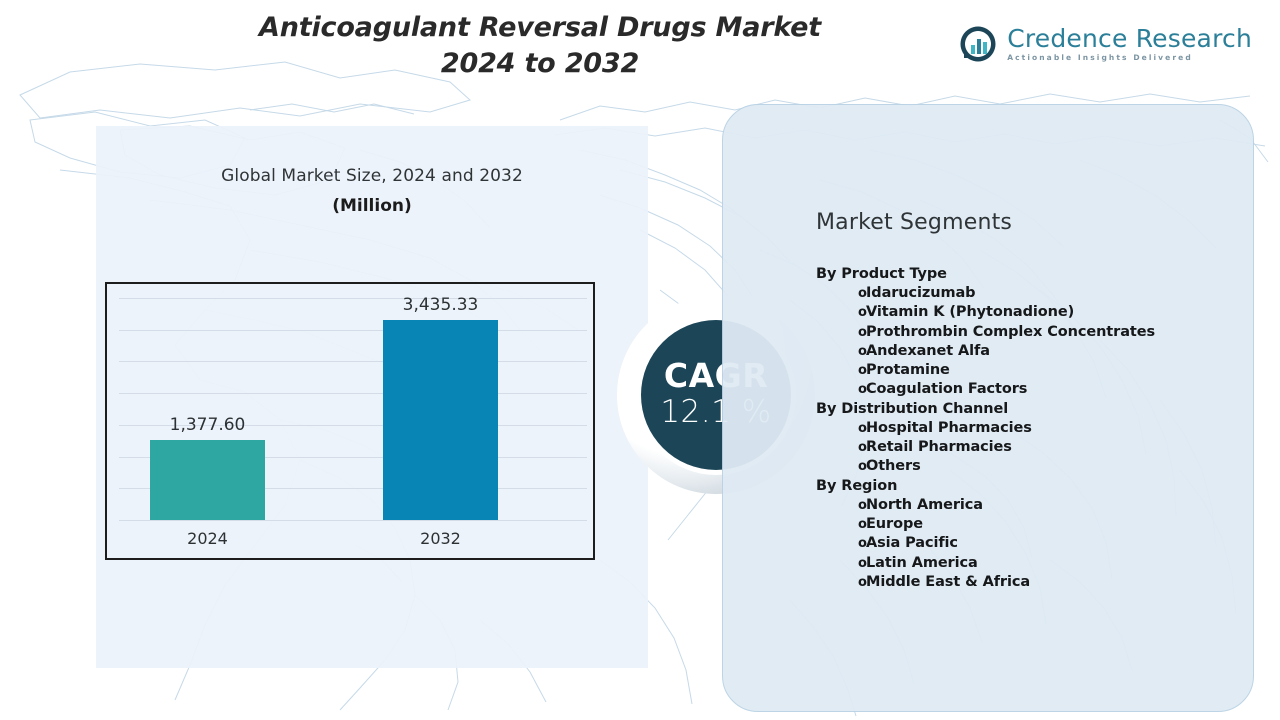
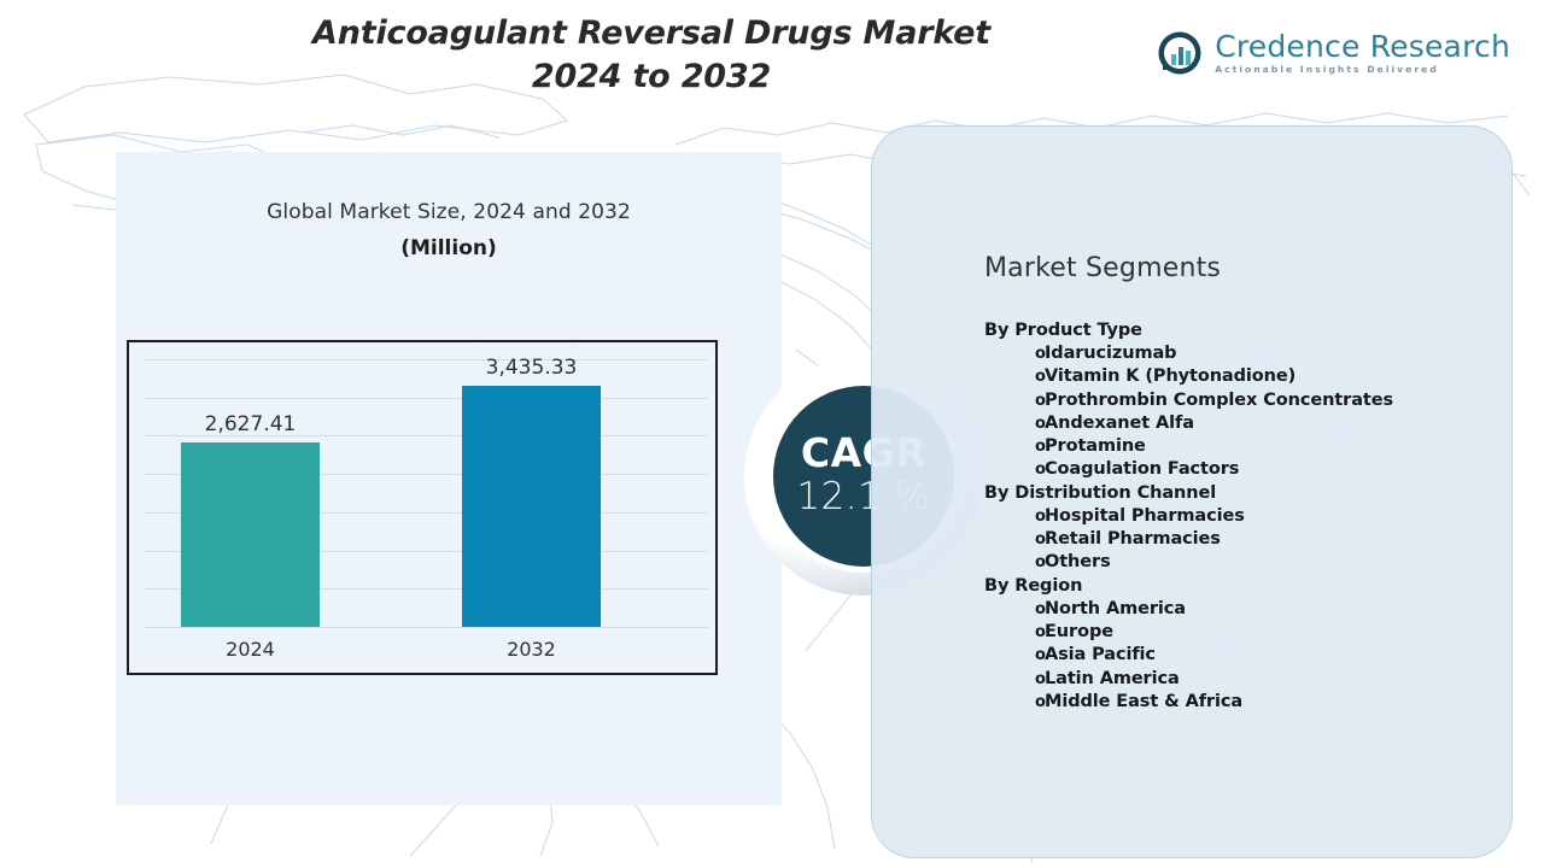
2024: 1,377.60 -> 2,627.41
